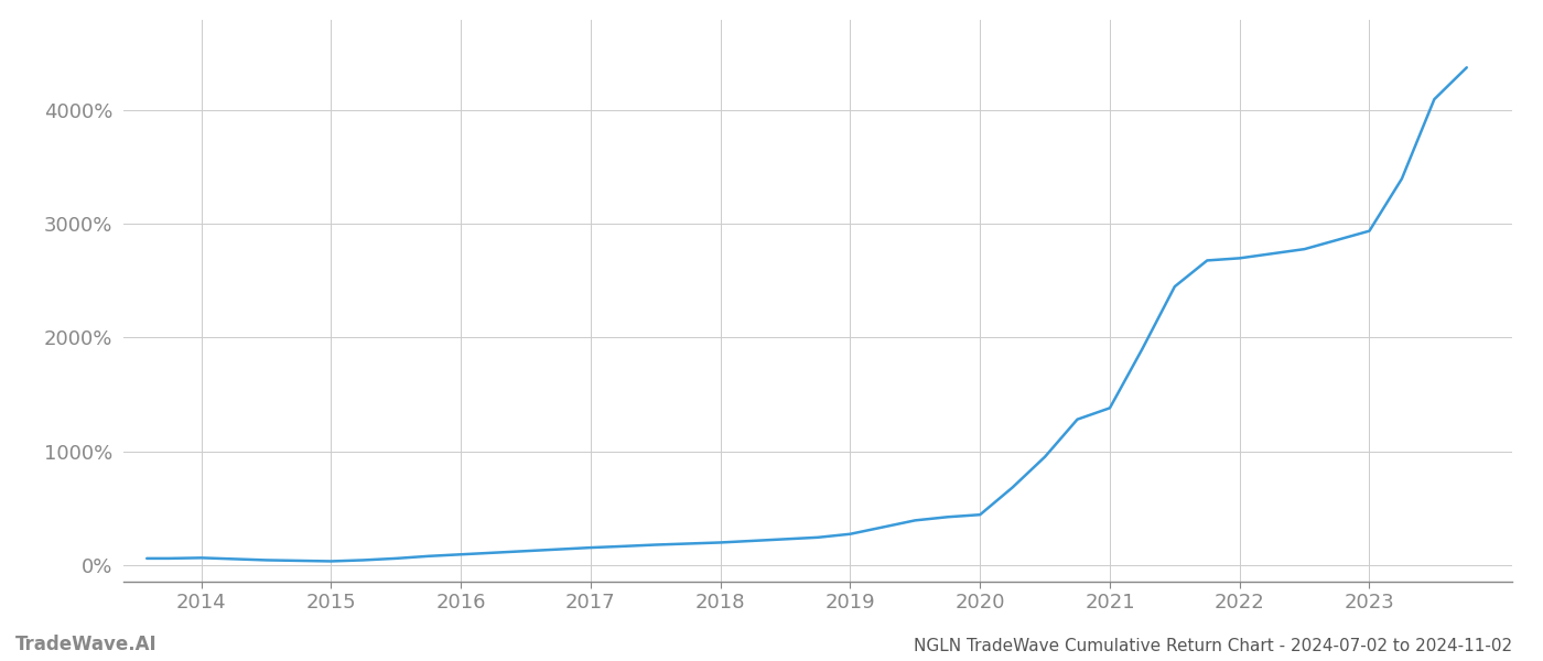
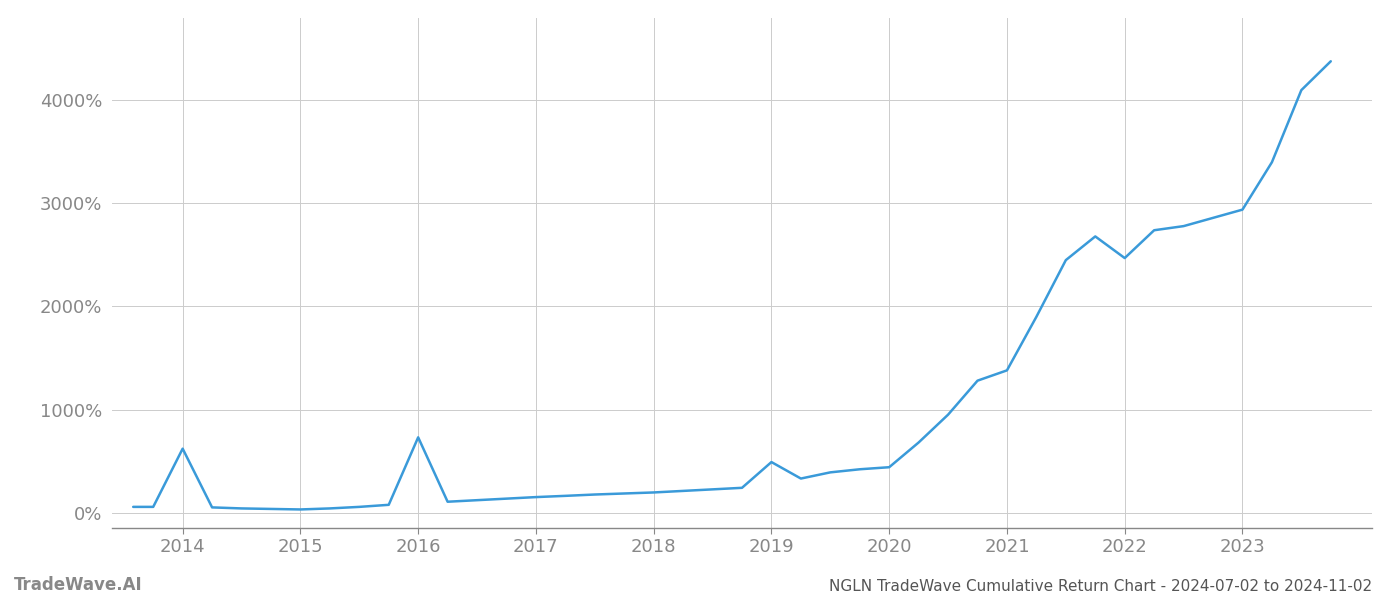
2014: 60% -> 620%
2016: 90% -> 730%
2019: 270% -> 490%
2022: 2700% -> 2470%
